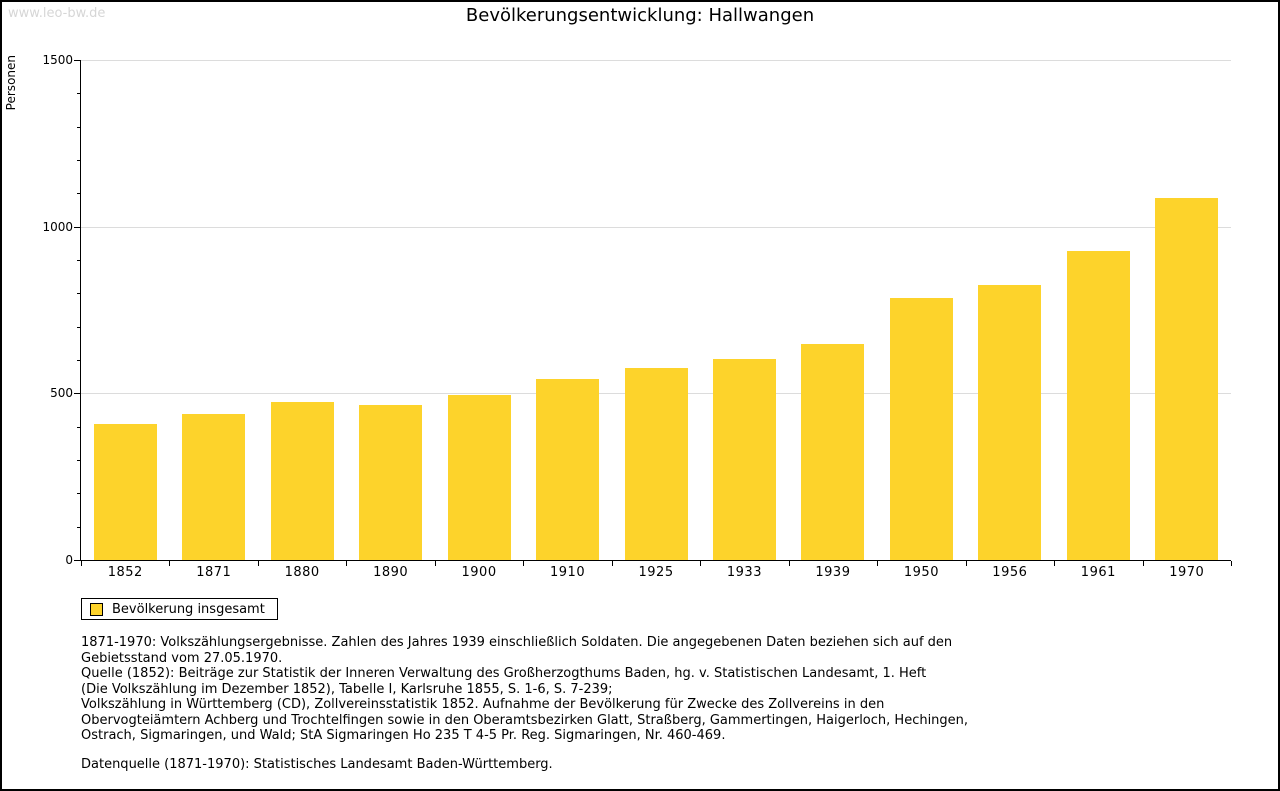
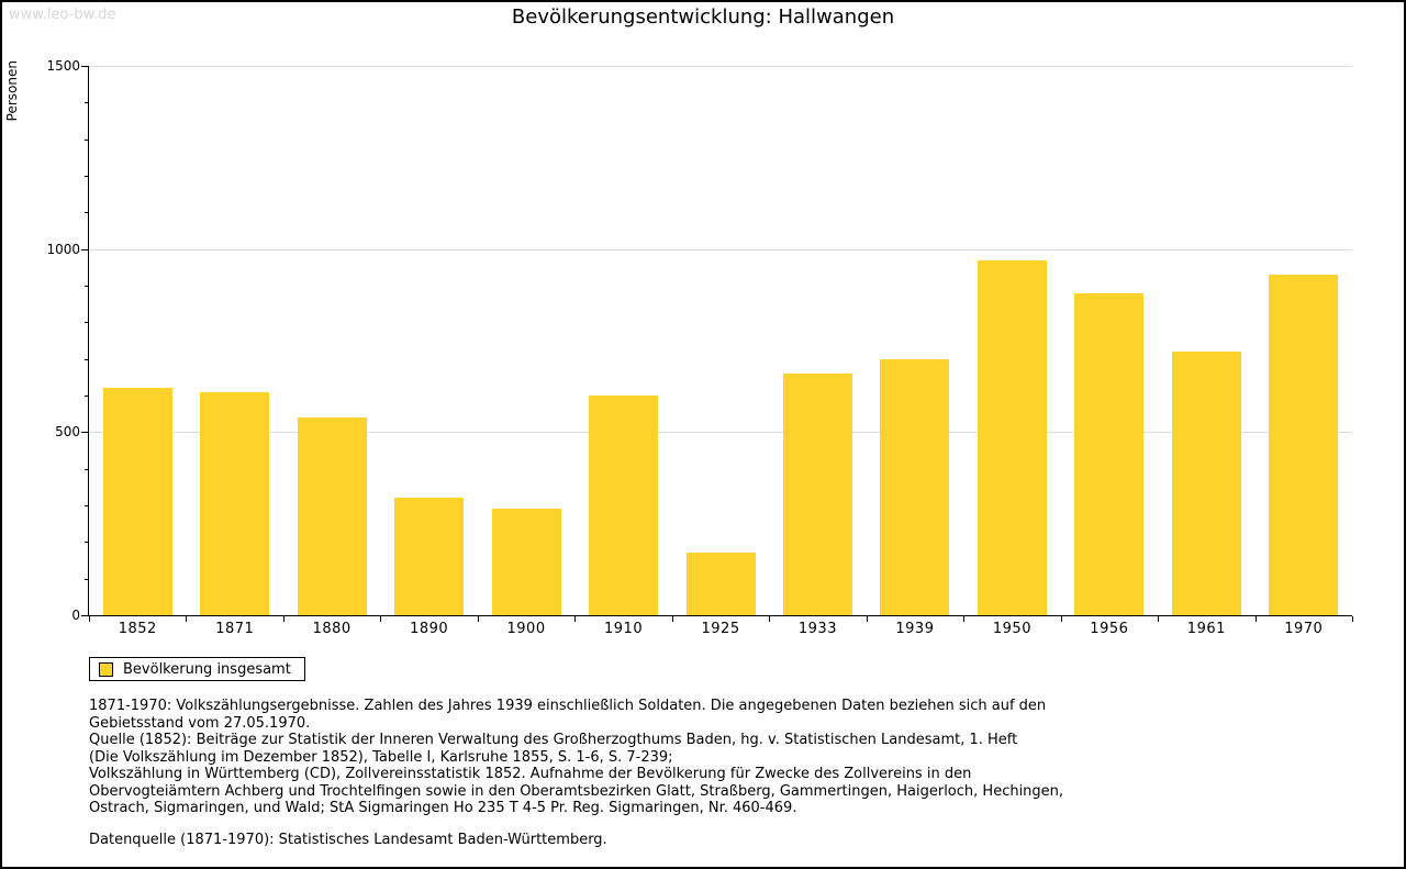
1852: 410 -> 620
1871: 440 -> 610
1880: 470 -> 540
1890: 460 -> 320
1900: 490 -> 290
1910: 540 -> 600
1925: 580 -> 170
1933: 600 -> 660
1939: 650 -> 700
1950: 780 -> 970
1956: 830 -> 880
1961: 930 -> 720
1970: 1090 -> 930
